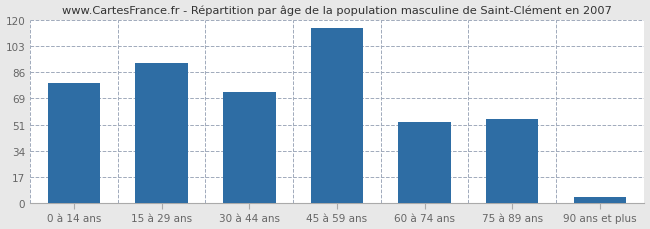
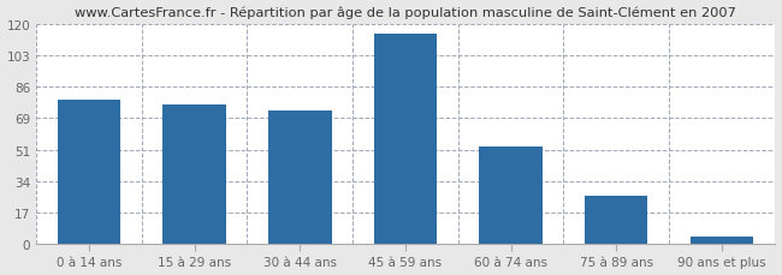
15 à 29 ans: 92 -> 76
75 à 89 ans: 55 -> 26
